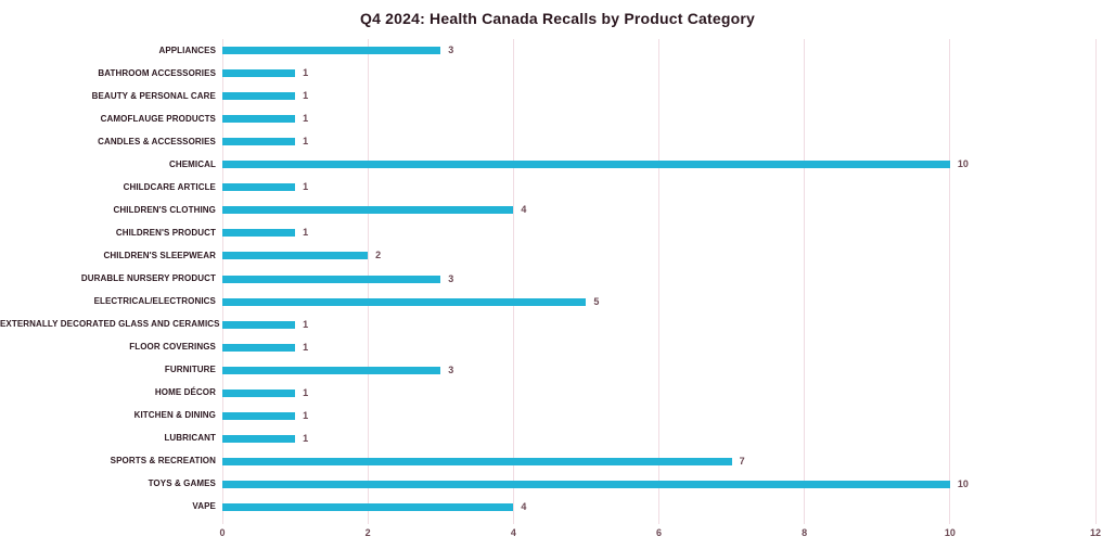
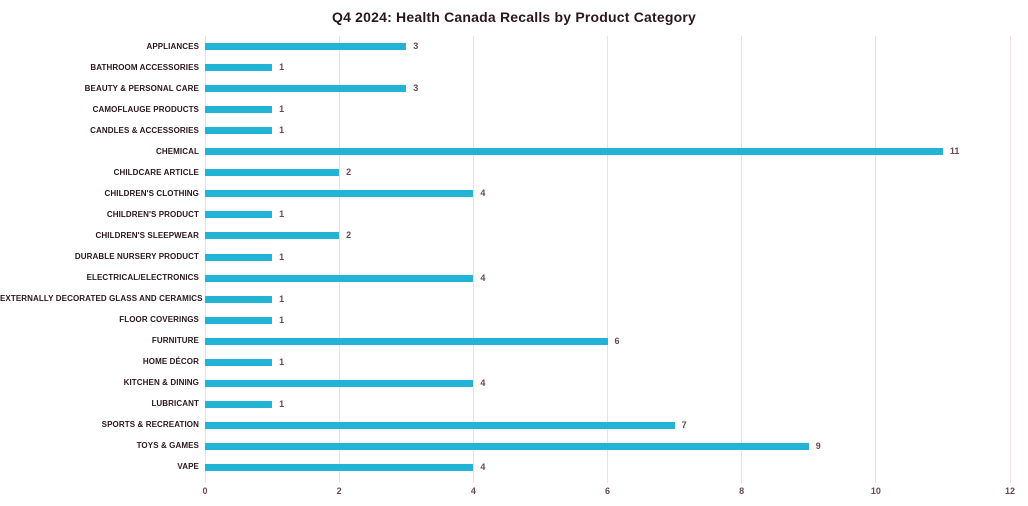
BEAUTY & PERSONAL CARE: 1 -> 3
CHEMICAL: 10 -> 11
CHILDCARE ARTICLE: 1 -> 2
DURABLE NURSERY PRODUCT: 3 -> 1
ELECTRICAL/ELECTRONICS: 5 -> 4
FURNITURE: 3 -> 6
KITCHEN & DINING: 1 -> 4
TOYS & GAMES: 10 -> 9
